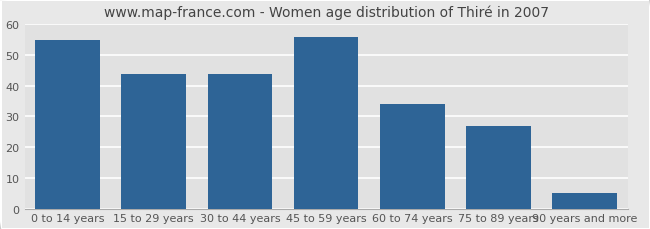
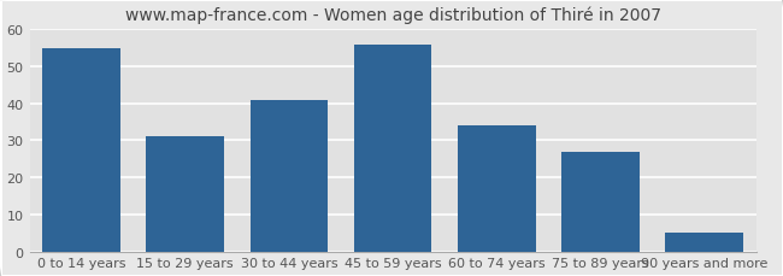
15 to 29 years: 44 -> 31
30 to 44 years: 44 -> 41
